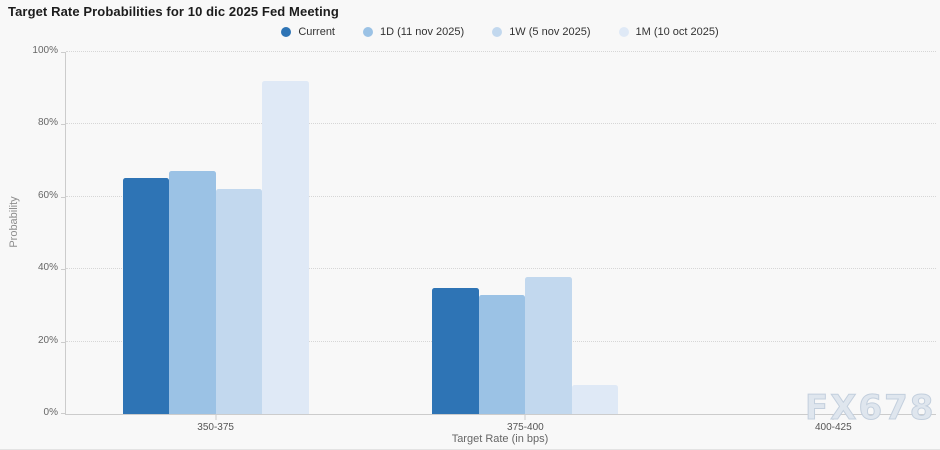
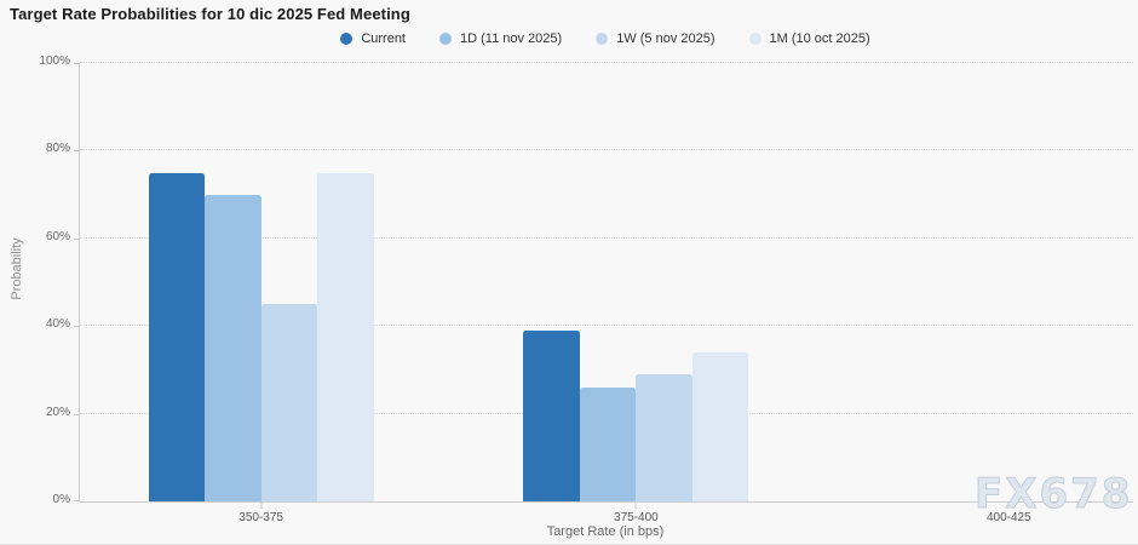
Current/350-375: 65% -> 75%
1D (11 nov 2025)/350-375: 67% -> 70%
1W (5 nov 2025)/350-375: 62% -> 45%
1M (10 oct 2025)/350-375: 92% -> 75%
Current/375-400: 35% -> 39%
1D (11 nov 2025)/375-400: 33% -> 26%
1W (5 nov 2025)/375-400: 38% -> 29%
1M (10 oct 2025)/375-400: 8% -> 34%
